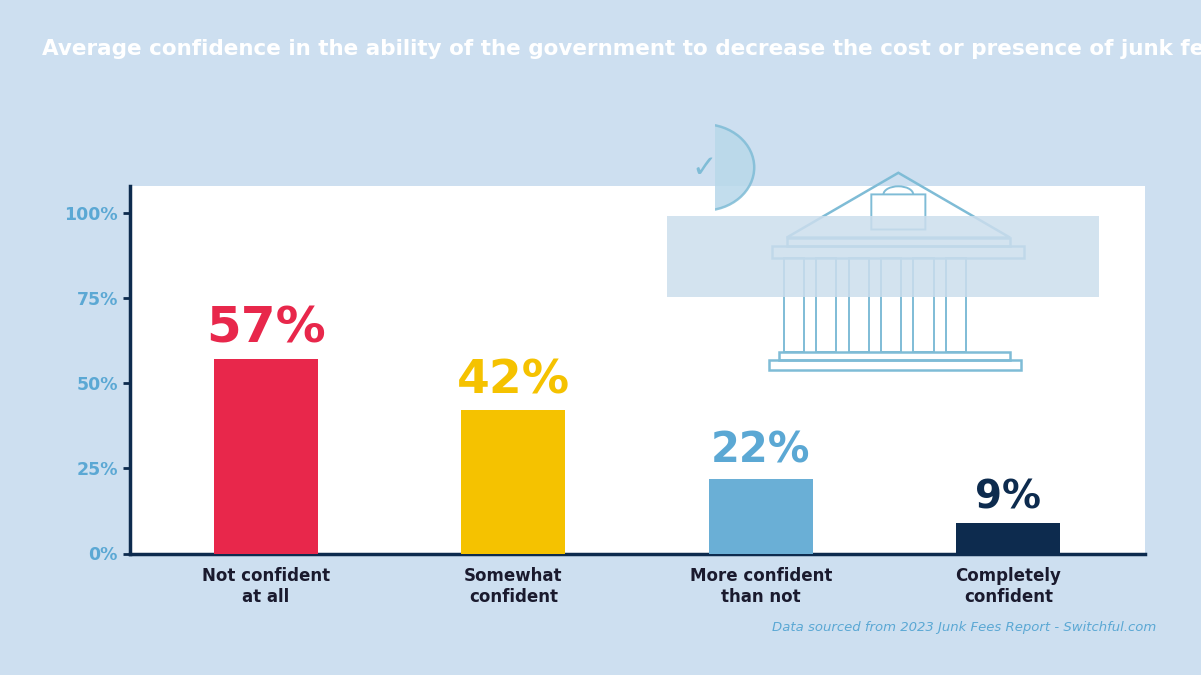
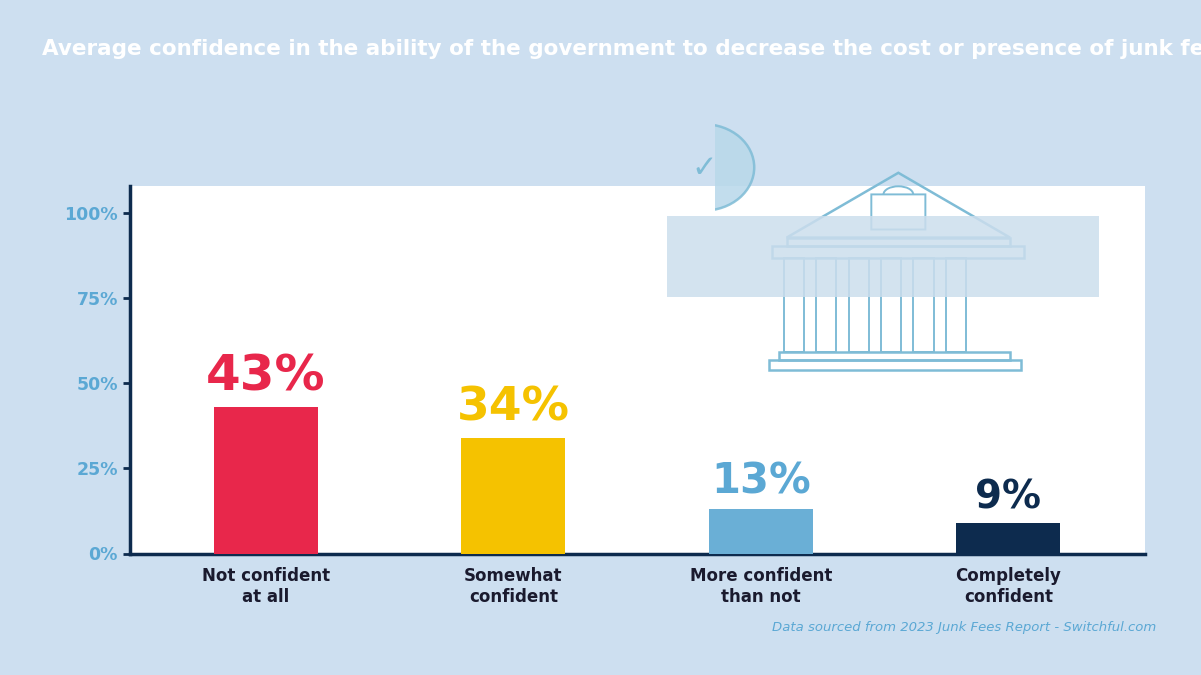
Not confident at all: 57% -> 43%
Somewhat confident: 42% -> 34%
More confident than not: 22% -> 13%
